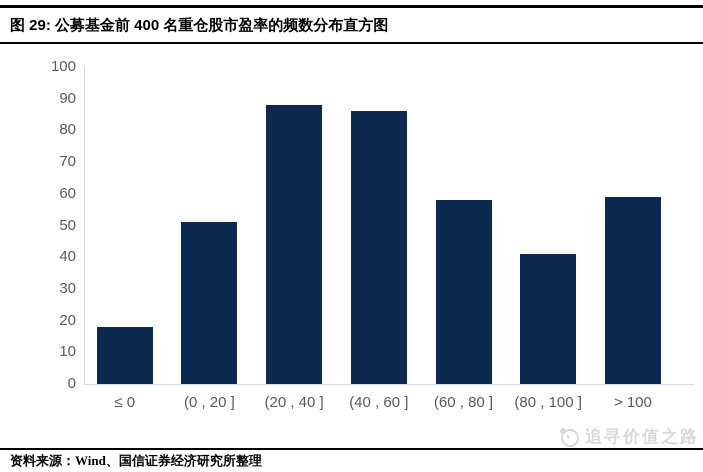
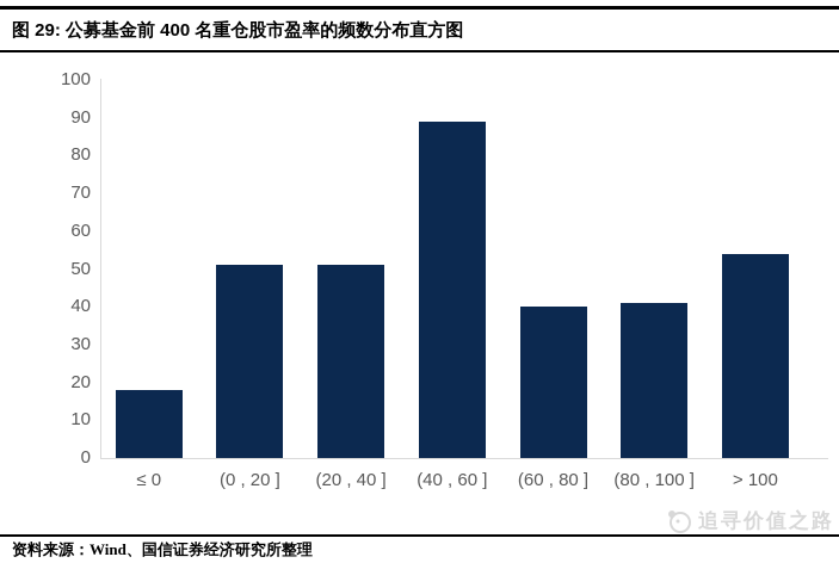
(20 , 40 ]: 88 -> 51
(40 , 60 ]: 86 -> 89
(60 , 80 ]: 58 -> 40
> 100: 59 -> 54
